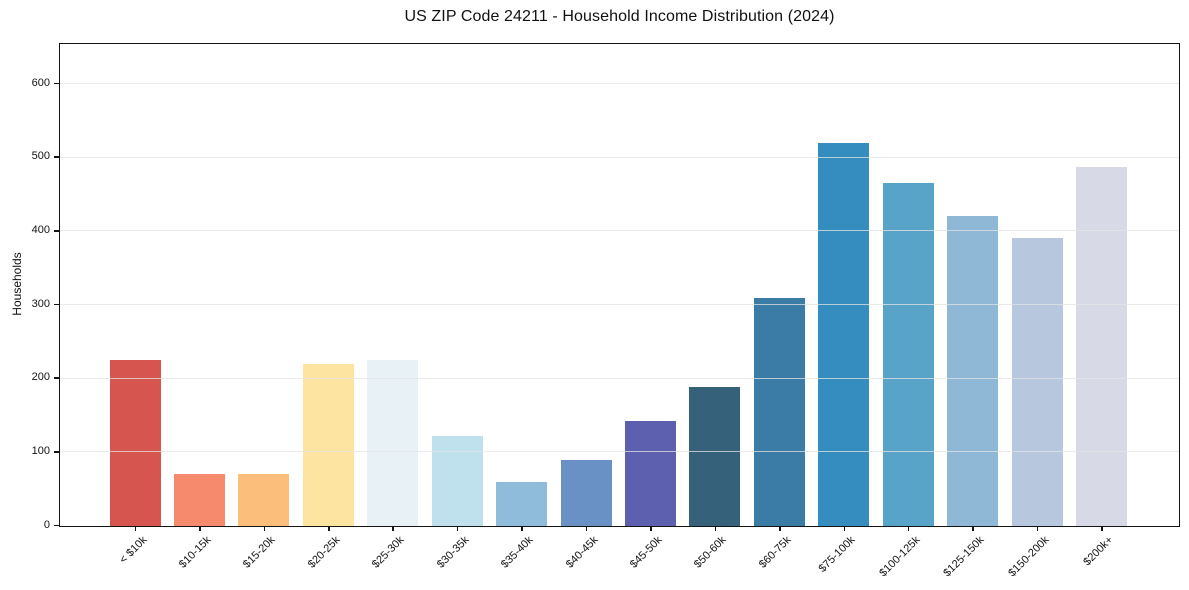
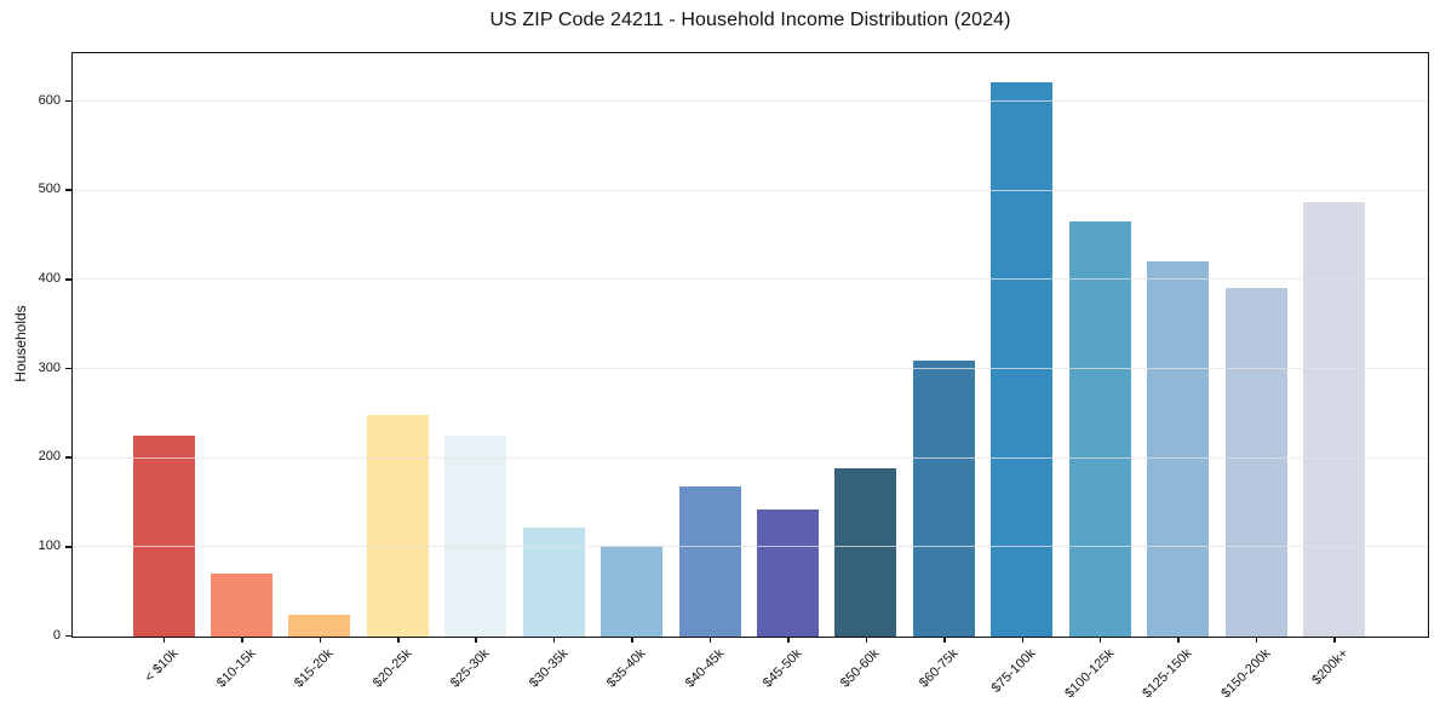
$15-20k: 70 -> 20
$20-25k: 220 -> 250
$35-40k: 60 -> 100
$40-45k: 90 -> 170
$75-100k: 520 -> 620
